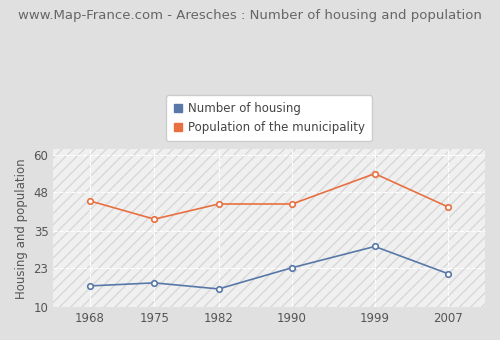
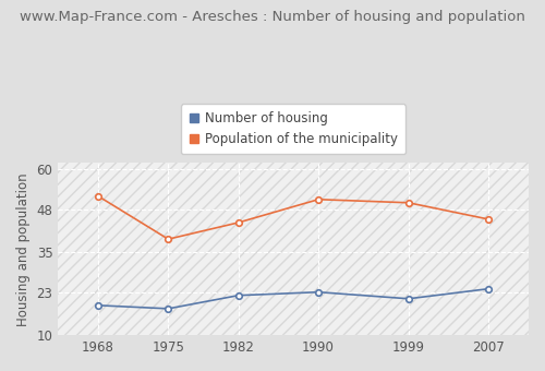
Number of housing/1968: 17 -> 19
Population of the municipality/1968: 45 -> 52
Number of housing/1982: 16 -> 22
Population of the municipality/1990: 44 -> 51
Number of housing/1999: 30 -> 21
Population of the municipality/1999: 54 -> 50
Number of housing/2007: 21 -> 24
Population of the municipality/2007: 43 -> 45
